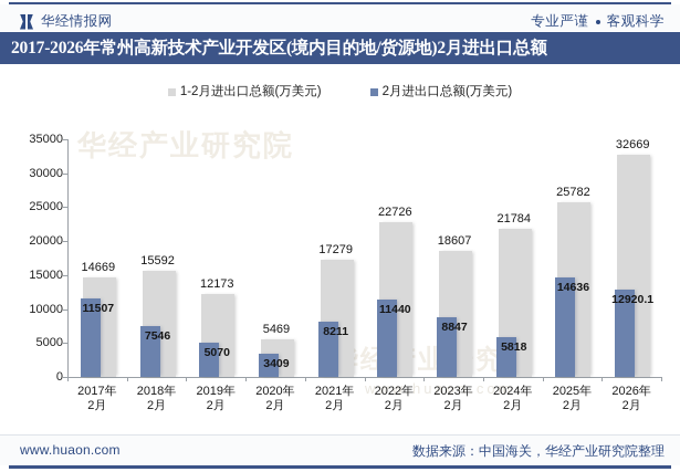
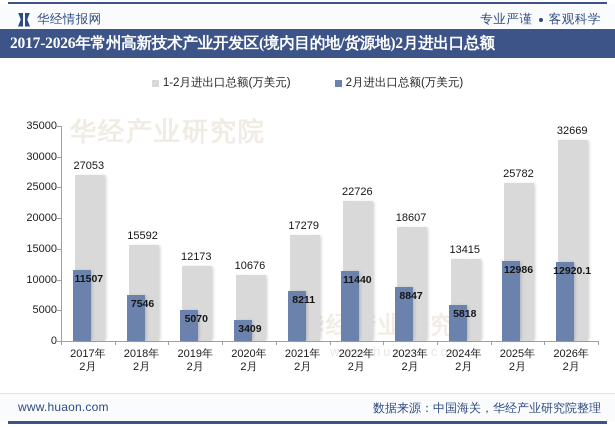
1-2月进出口总额(万美元)/2017年 2月: 14669 -> 27053
1-2月进出口总额(万美元)/2020年 2月: 5469 -> 10676
1-2月进出口总额(万美元)/2024年 2月: 21784 -> 13415
2月进出口总额(万美元)/2025年 2月: 14636 -> 12986
